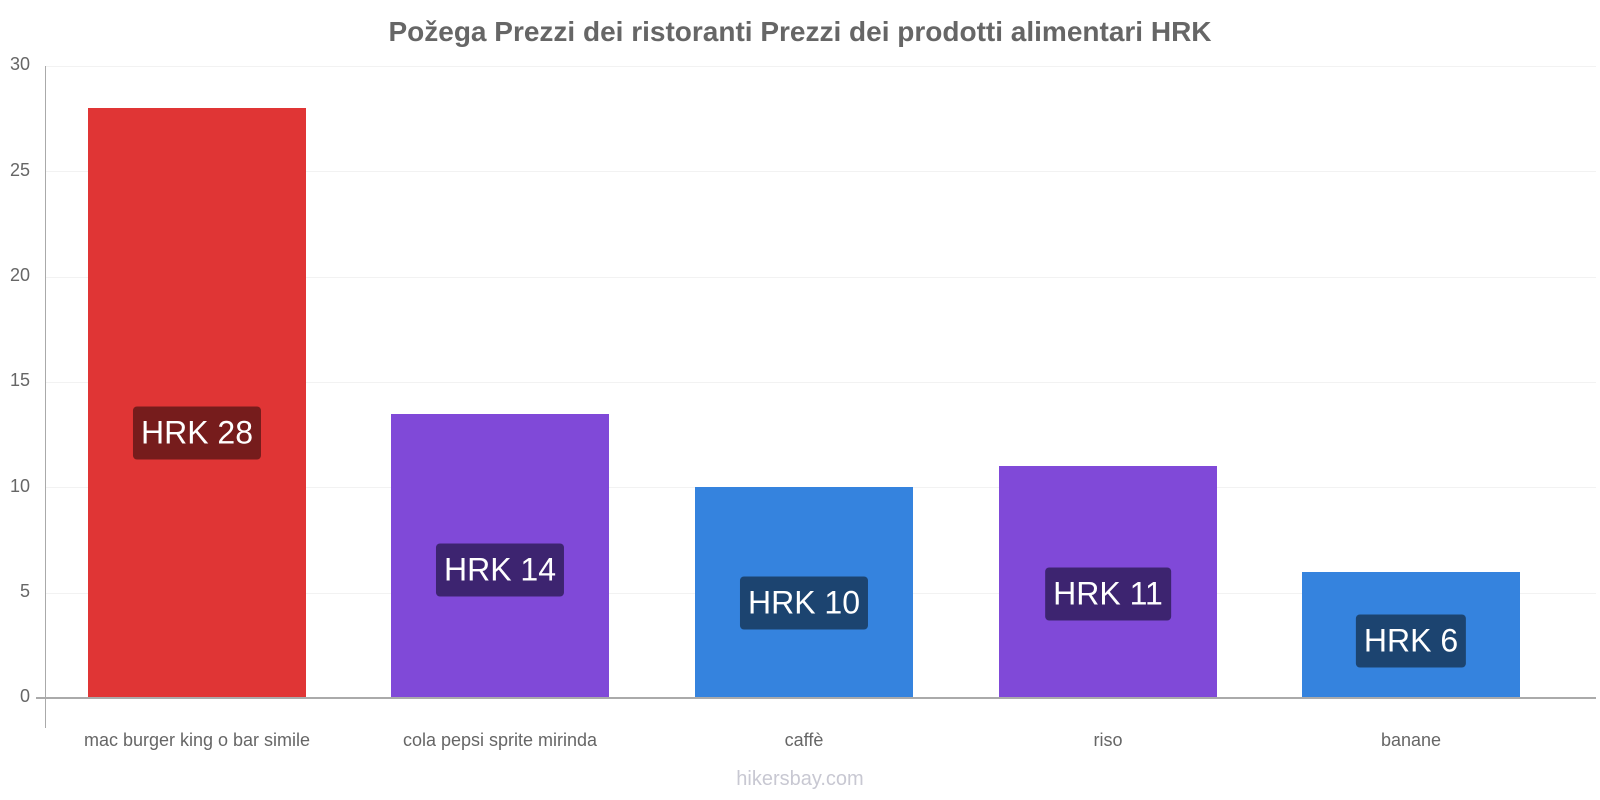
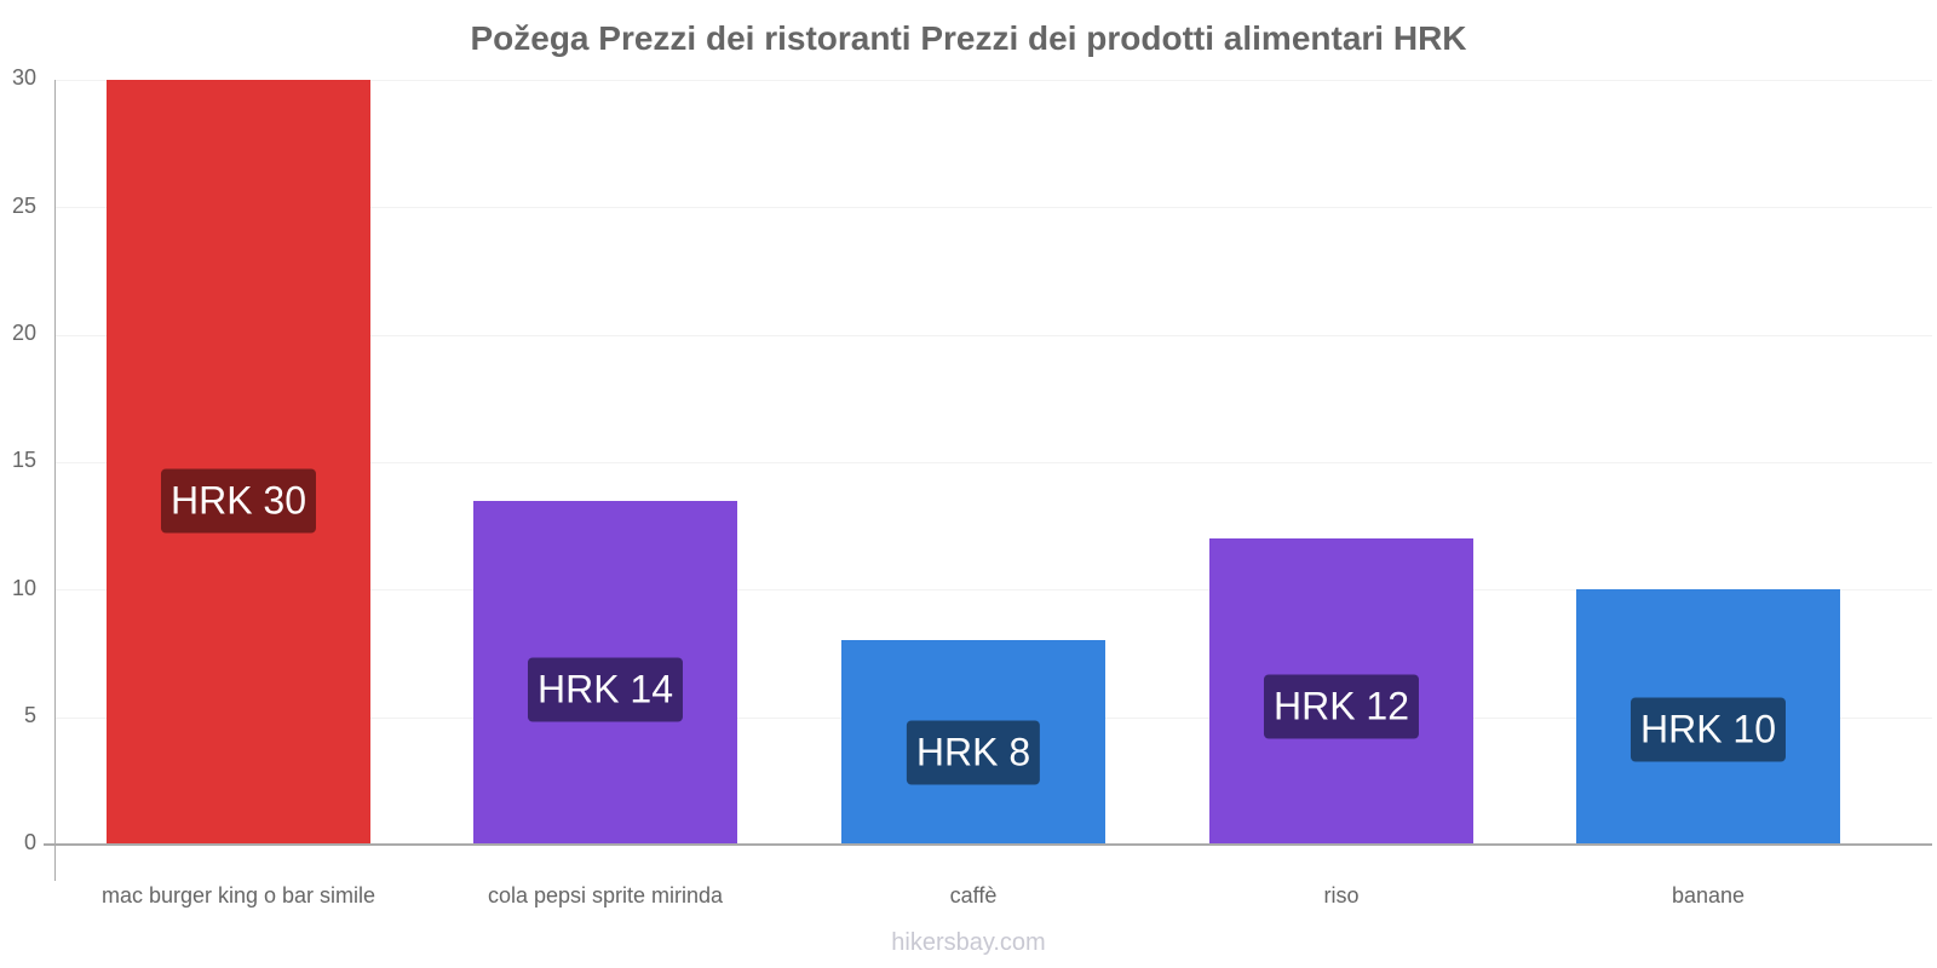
mac burger king o bar simile: 28 -> 30
caffè: 10 -> 8
riso: 11 -> 12
banane: 6 -> 10
